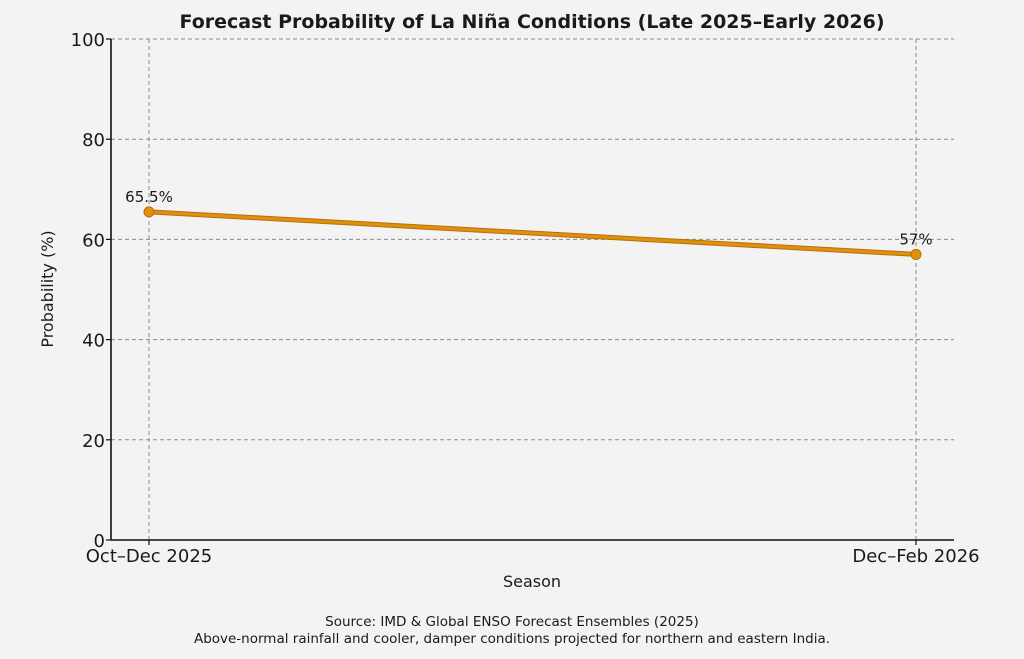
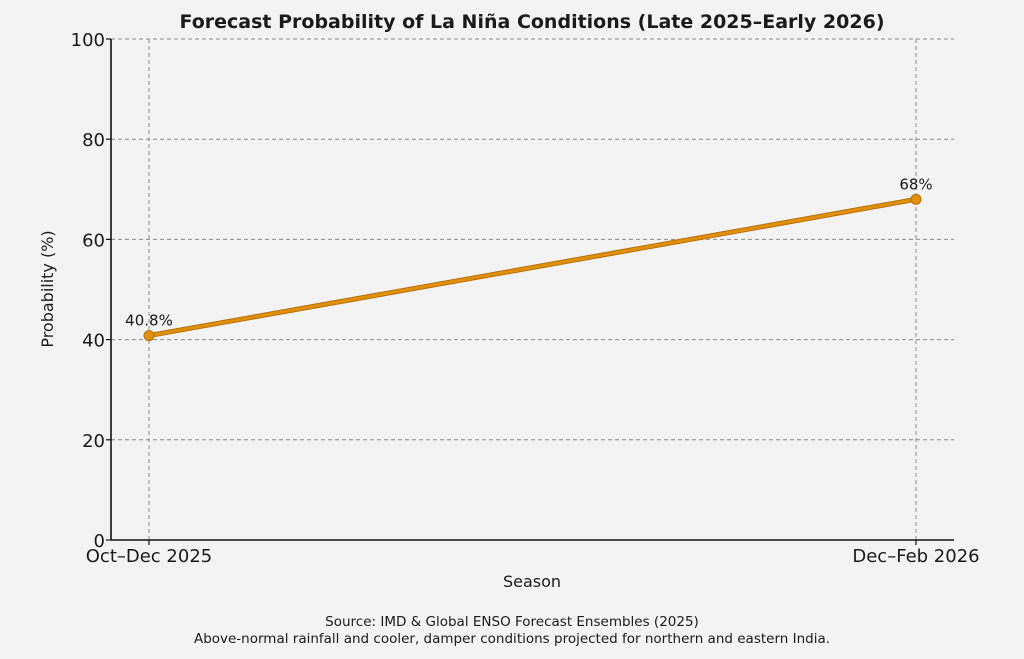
Oct–Dec 2025: 65.5% -> 40.8%
Dec–Feb 2026: 57% -> 68%
